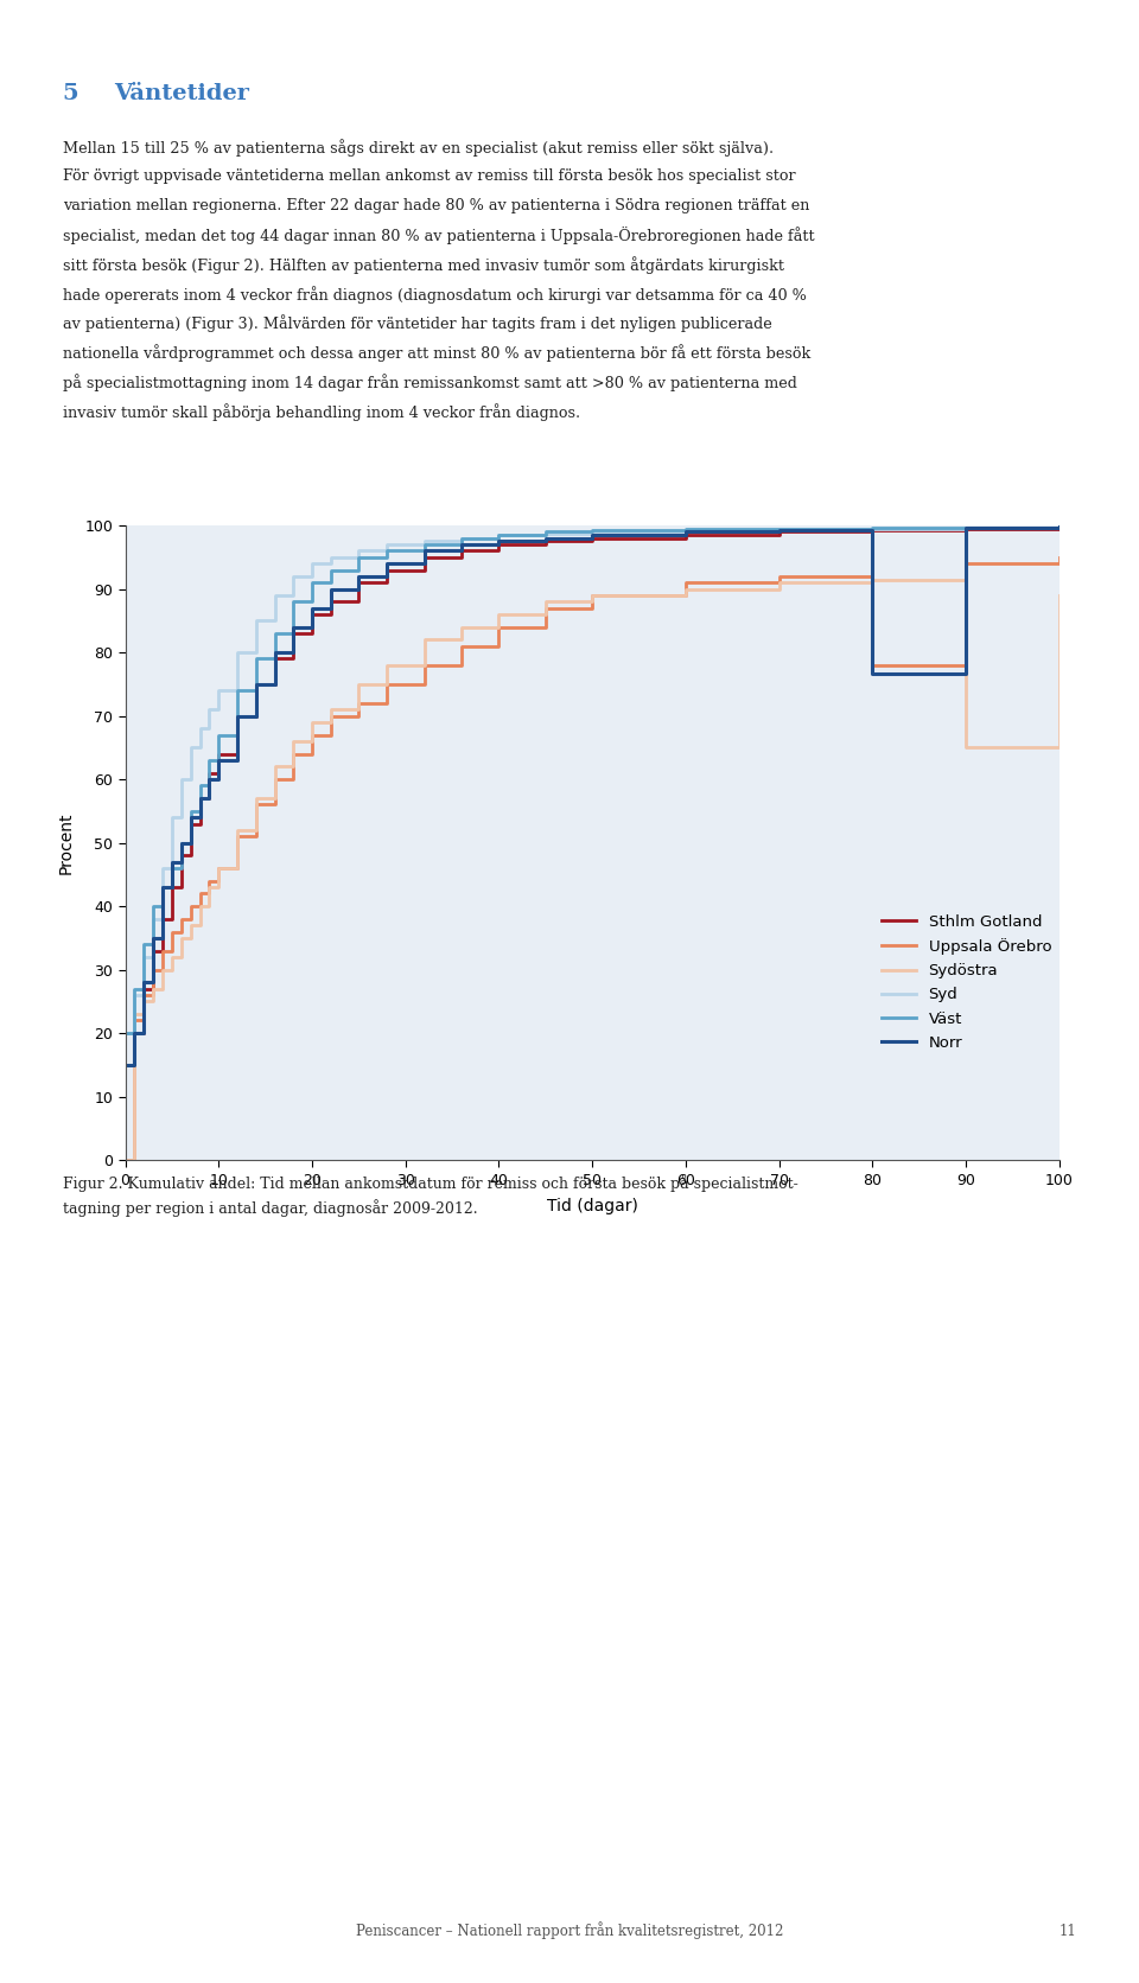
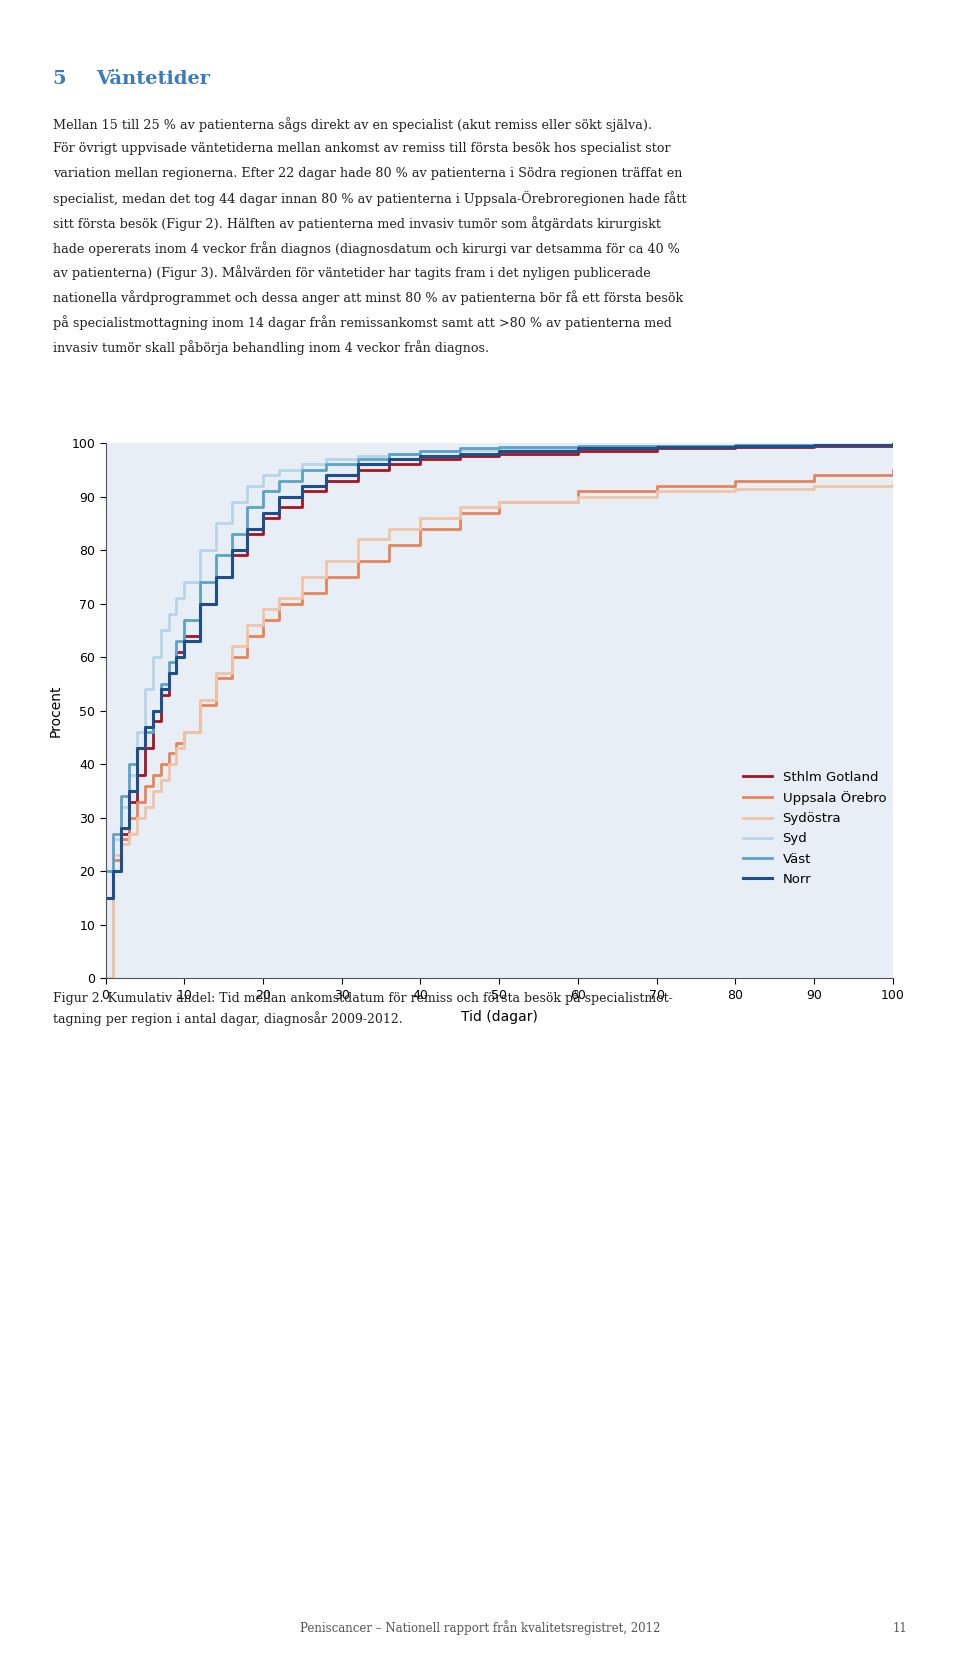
Uppsala Örebro/80: 78 -> 93
Norr/80: 76.6 -> 99.4
Sydöstra/90: 65.0 -> 92.0
Sydöstra/100: 89.0 -> 92.5
